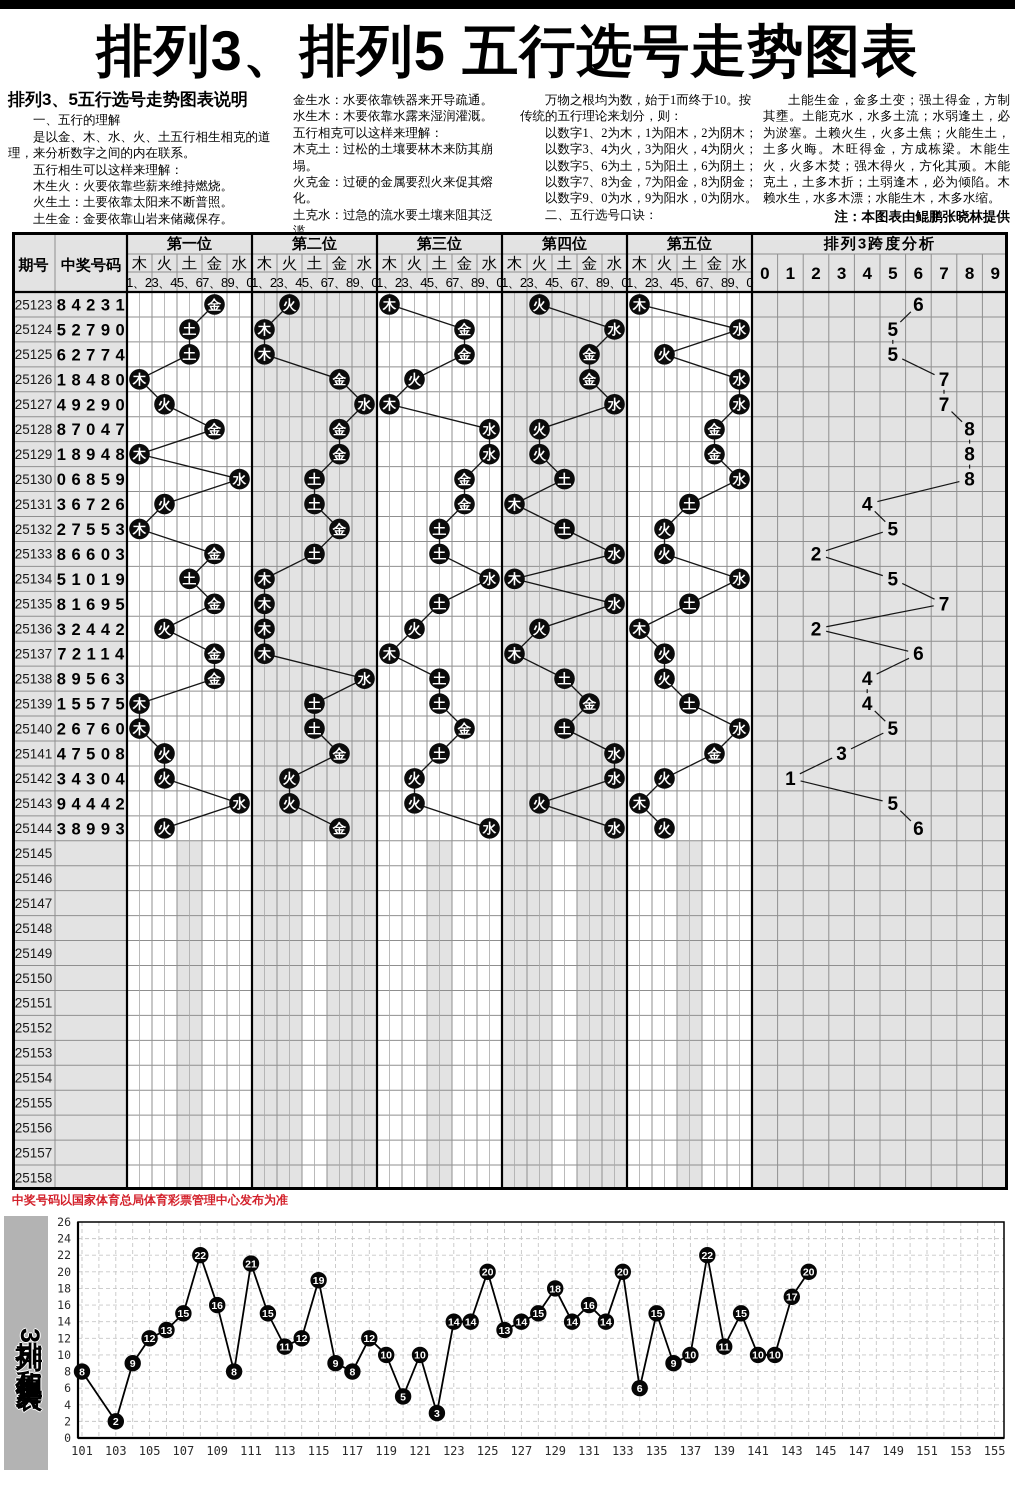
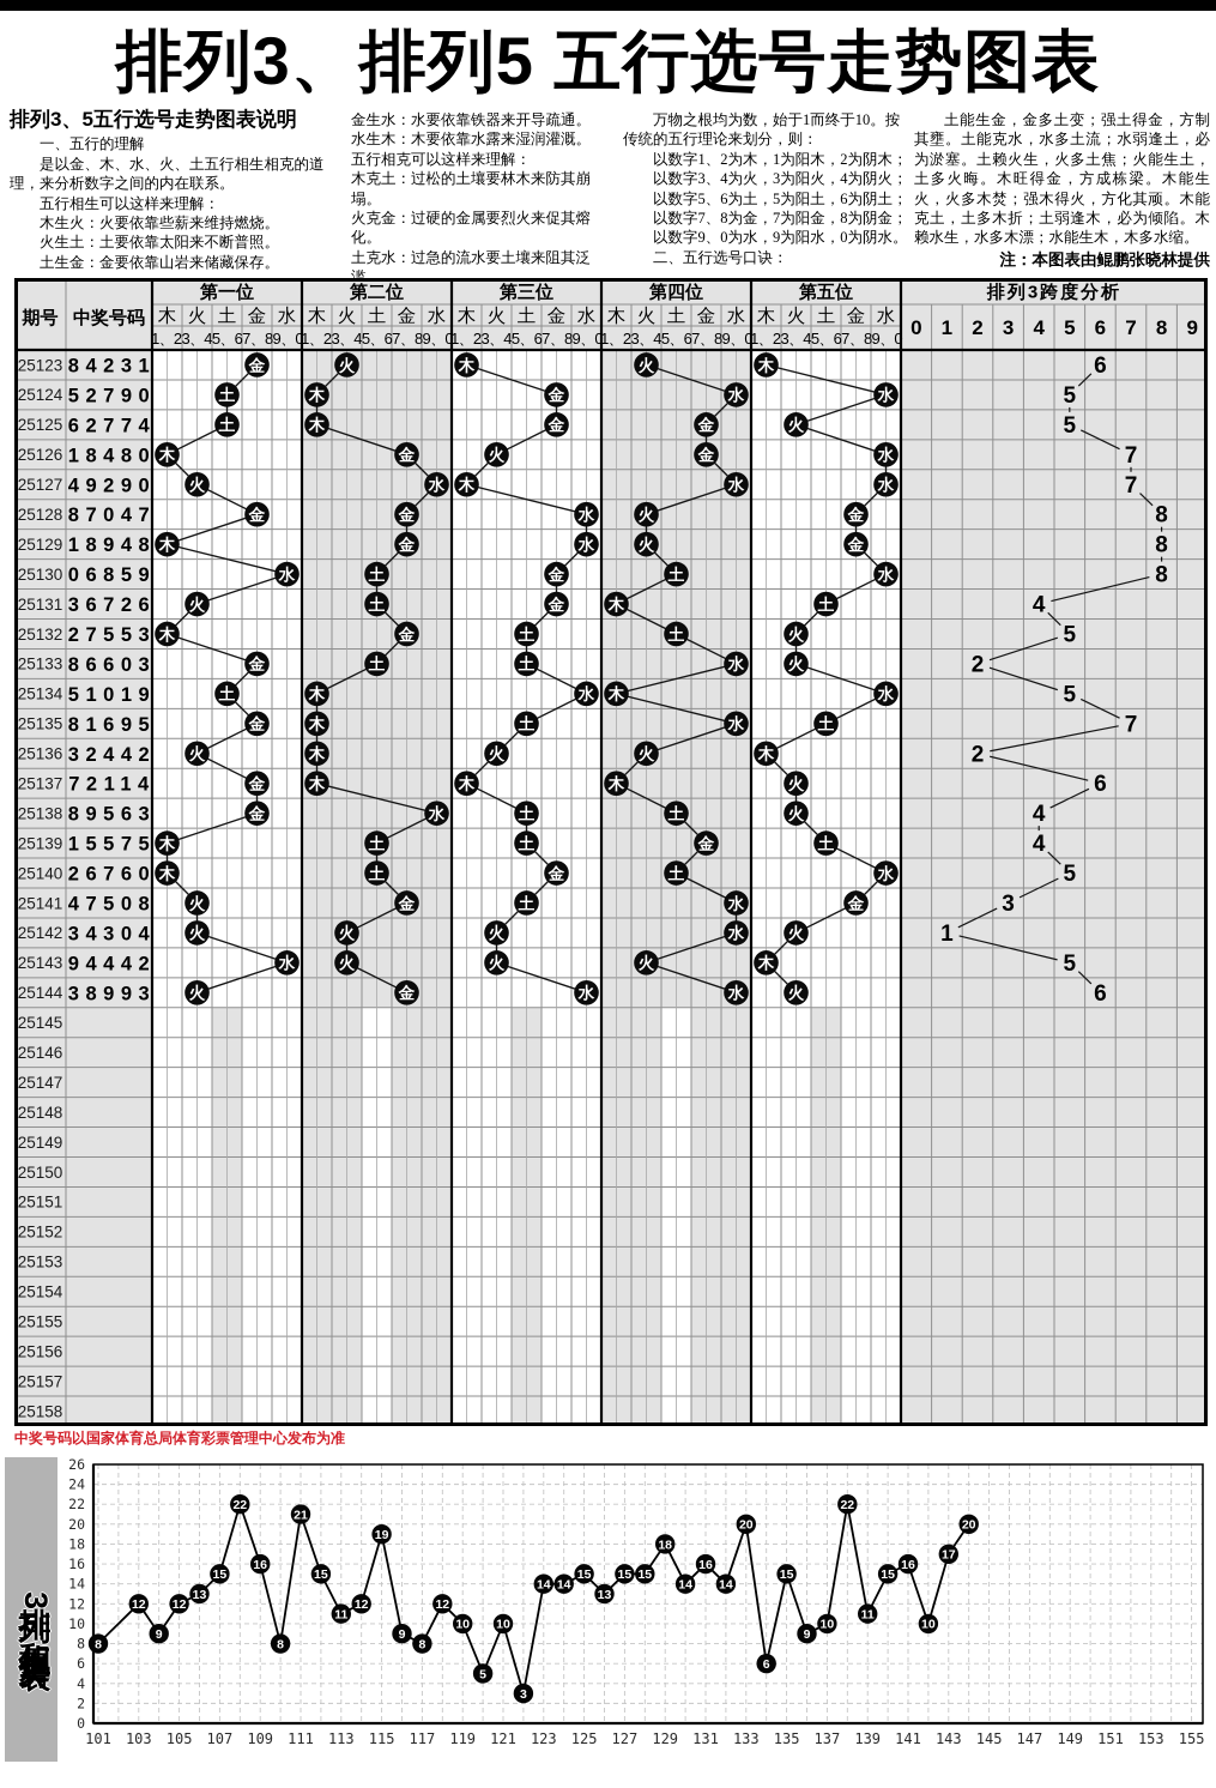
103: 2 -> 12
125: 20 -> 15
127: 14 -> 15
141: 10 -> 16
